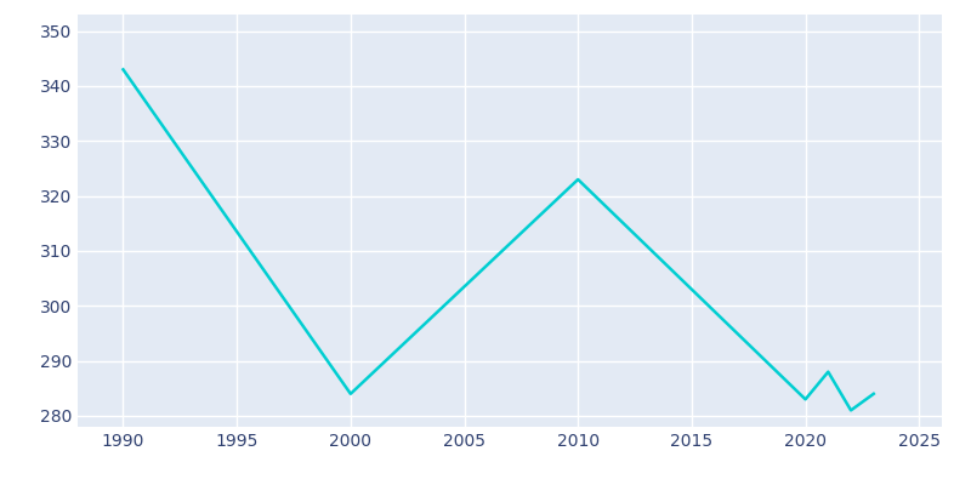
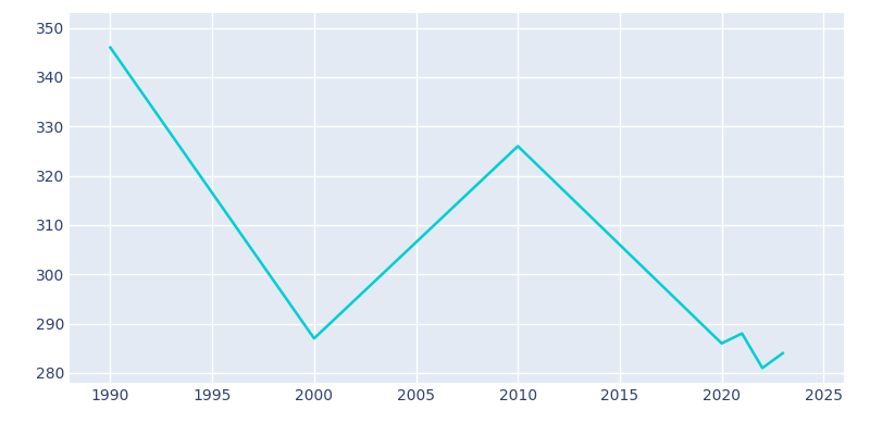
1990: 343 -> 346
2000: 284 -> 287
2010: 323 -> 326
2020: 283 -> 286
